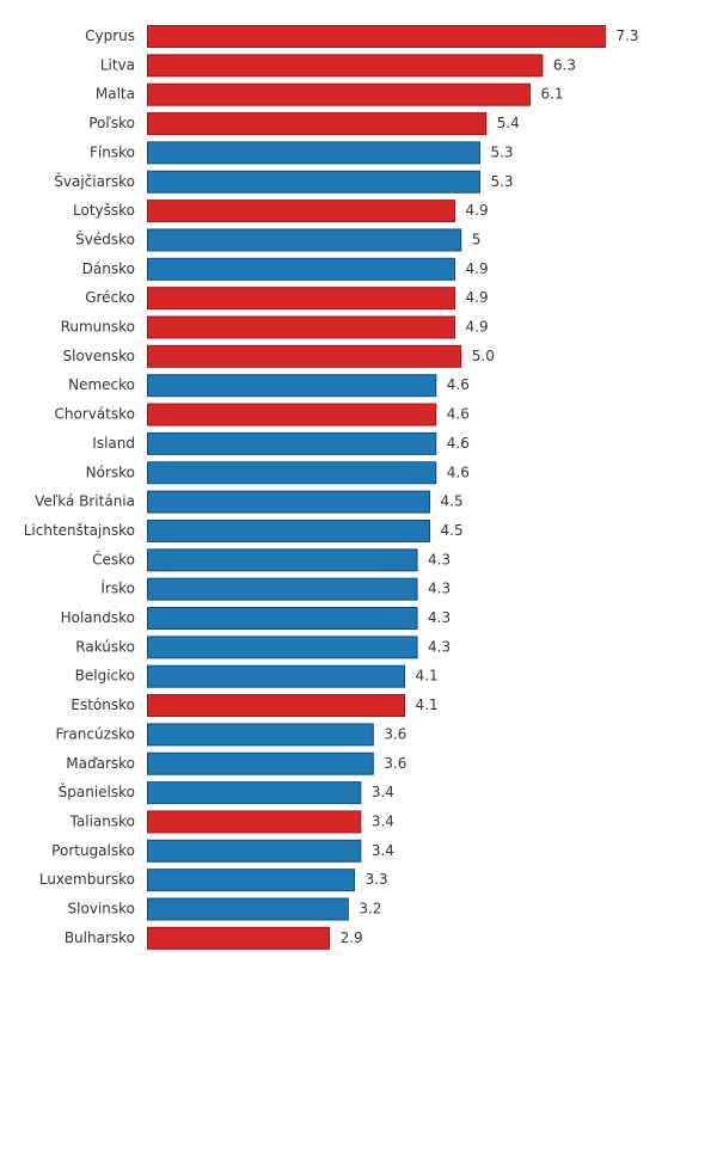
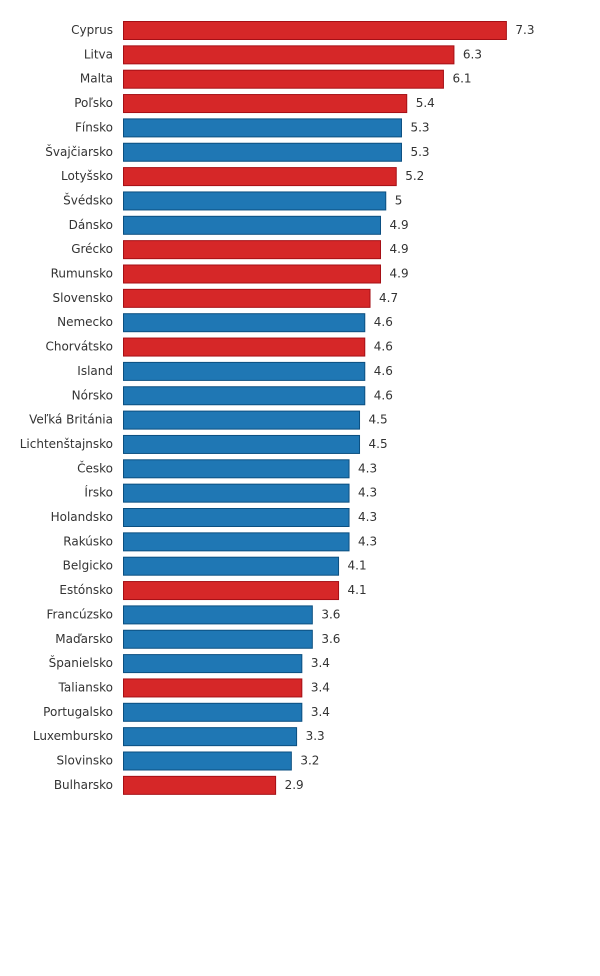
Lotyšsko: 4.9 -> 5.2
Slovensko: 5.0 -> 4.7
